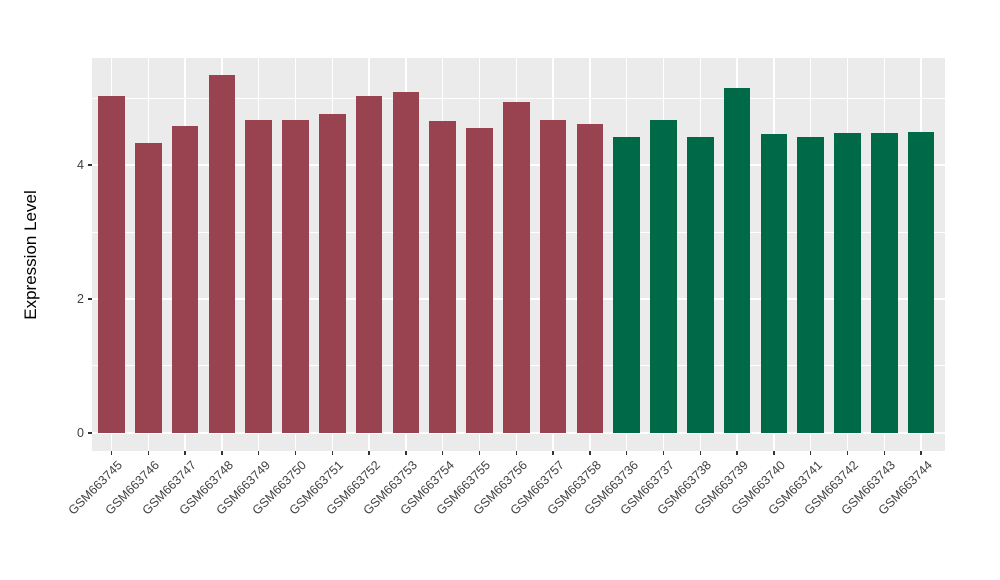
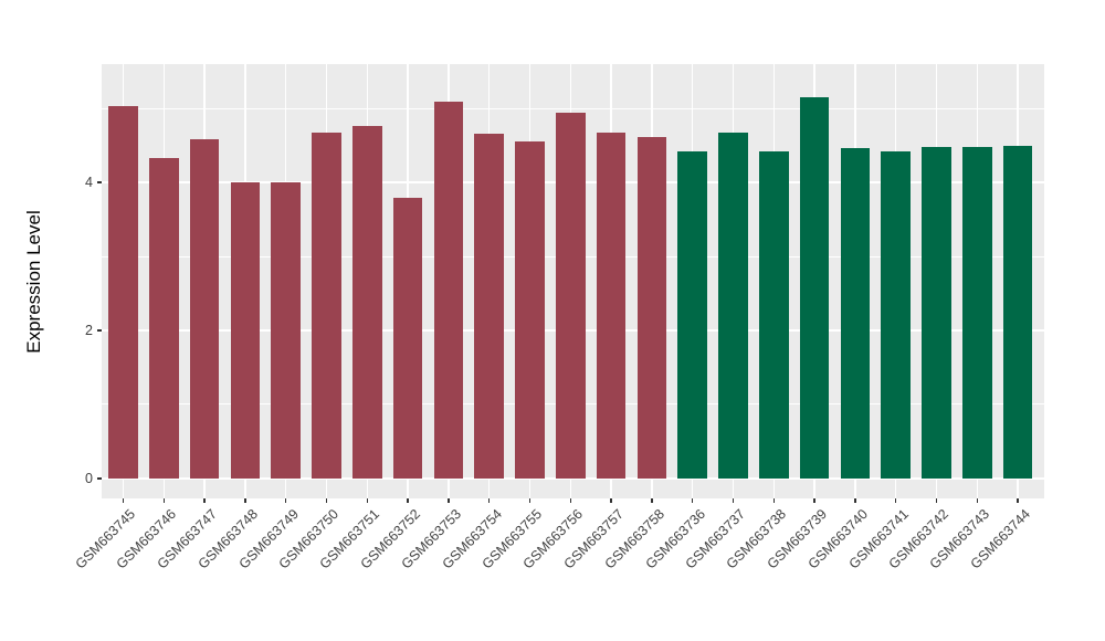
GSM663748: 5.3 -> 4.0
GSM663749: 4.7 -> 4.0
GSM663752: 5.0 -> 3.8
